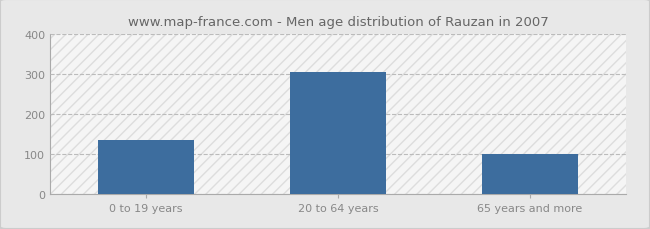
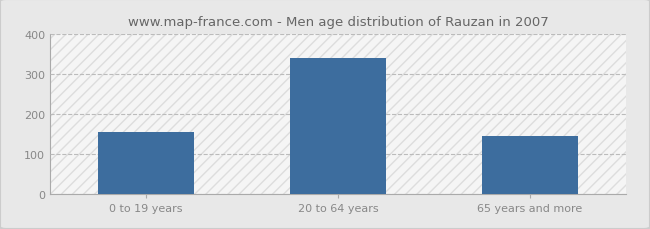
0 to 19 years: 135 -> 155
20 to 64 years: 305 -> 340
65 years and more: 100 -> 145
